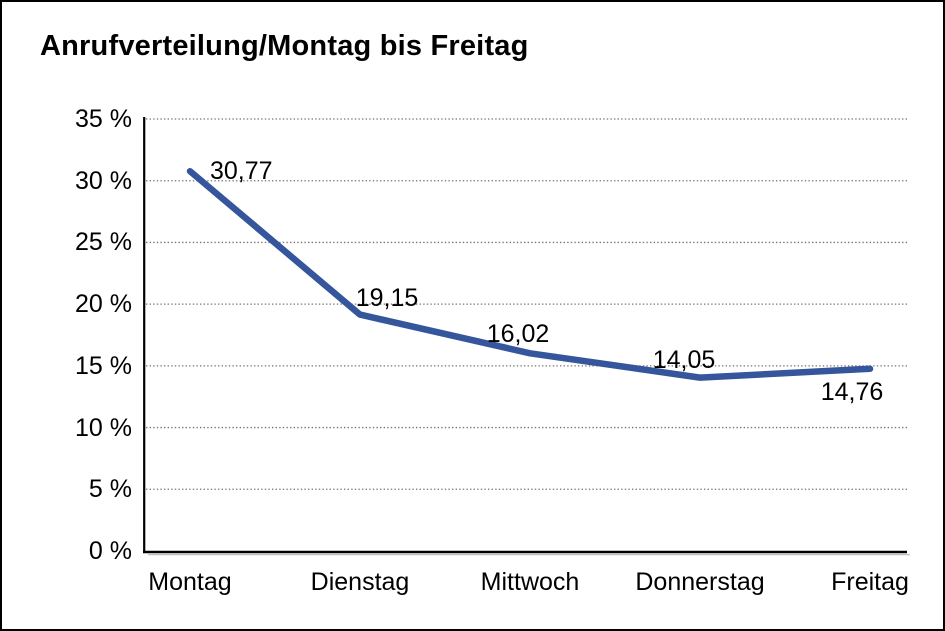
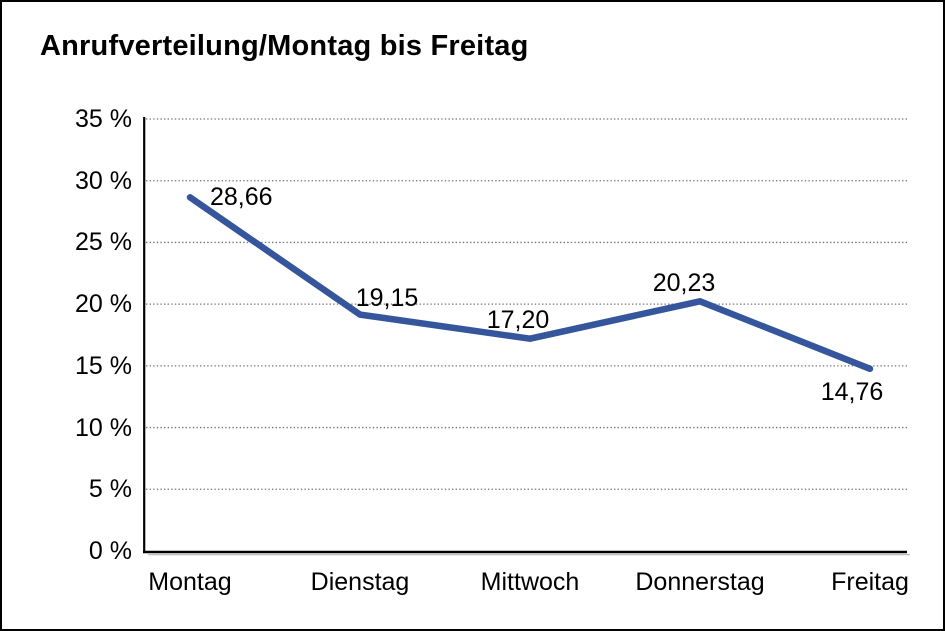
Montag: 30,77 -> 28,66
Mittwoch: 16,02 -> 17,20
Donnerstag: 14,05 -> 20,23
